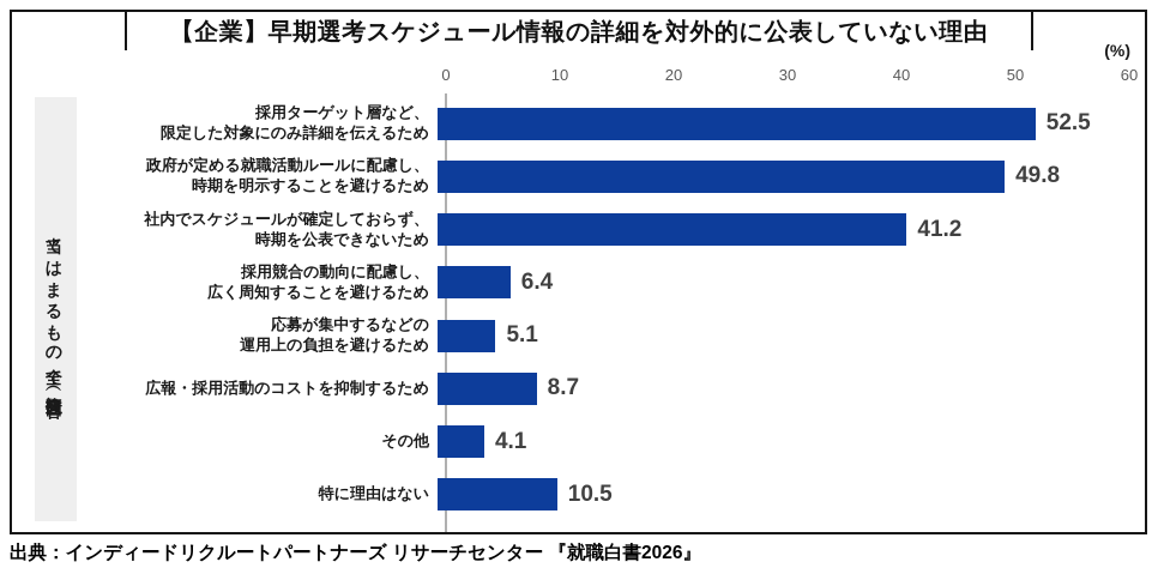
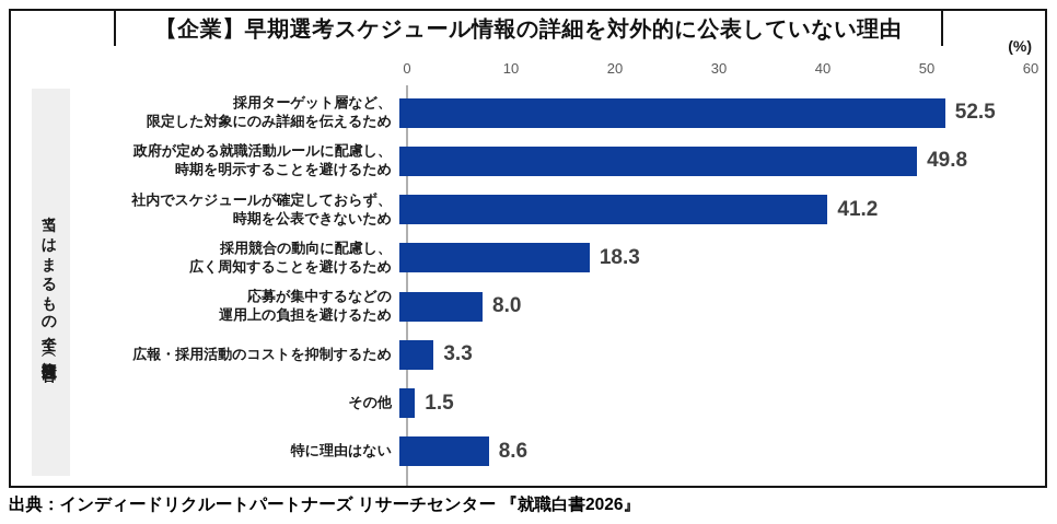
採用競合の動向に配慮し、 広く周知することを避けるため: 6.4 -> 18.3
応募が集中するなどの 運用上の負担を避けるため: 5.1 -> 8.0
広報・採用活動のコストを抑制するため: 8.7 -> 3.3
その他: 4.1 -> 1.5
特に理由はない: 10.5 -> 8.6
